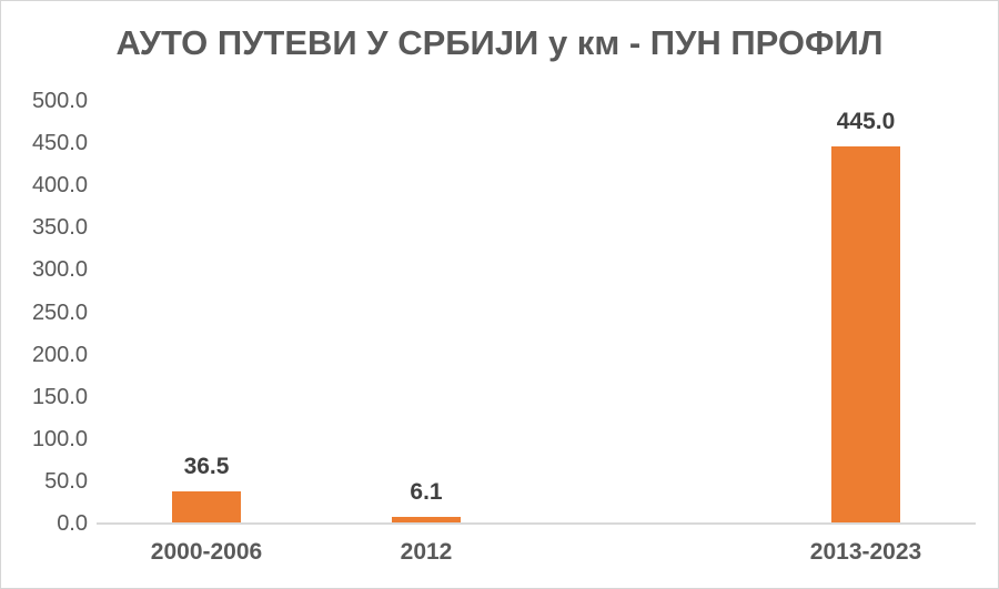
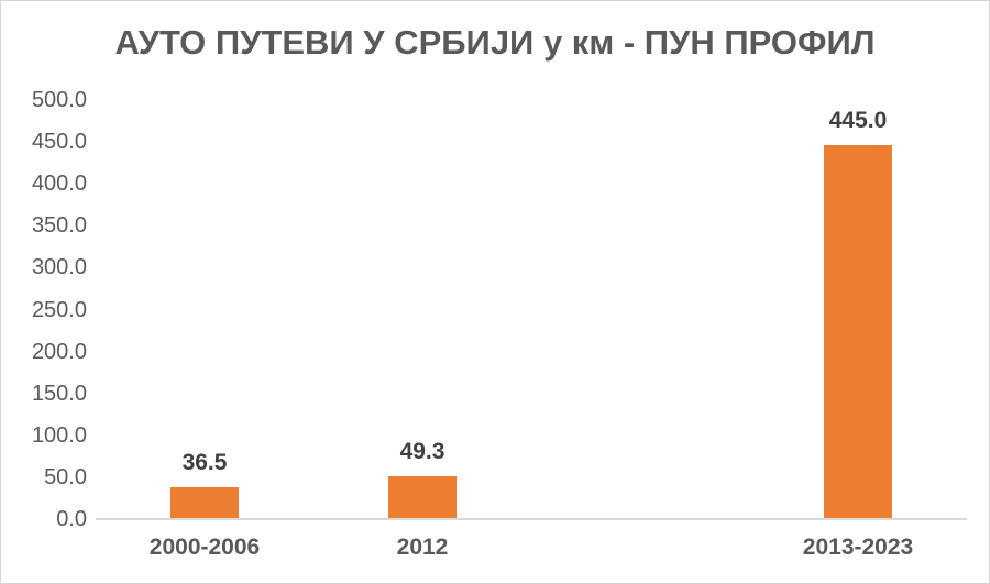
2012: 6.1 -> 49.3
